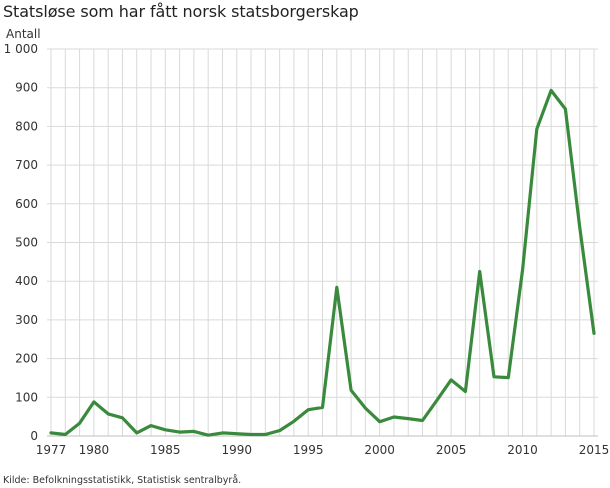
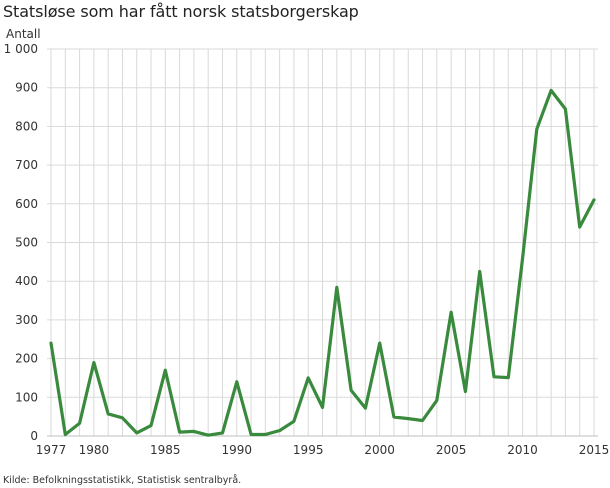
1977: 10 -> 240
1980: 90 -> 190
1985: 20 -> 170
1990: 10 -> 140
1995: 70 -> 150
2000: 40 -> 240
2005: 140 -> 320
2010: 430 -> 460
2015: 260 -> 610
